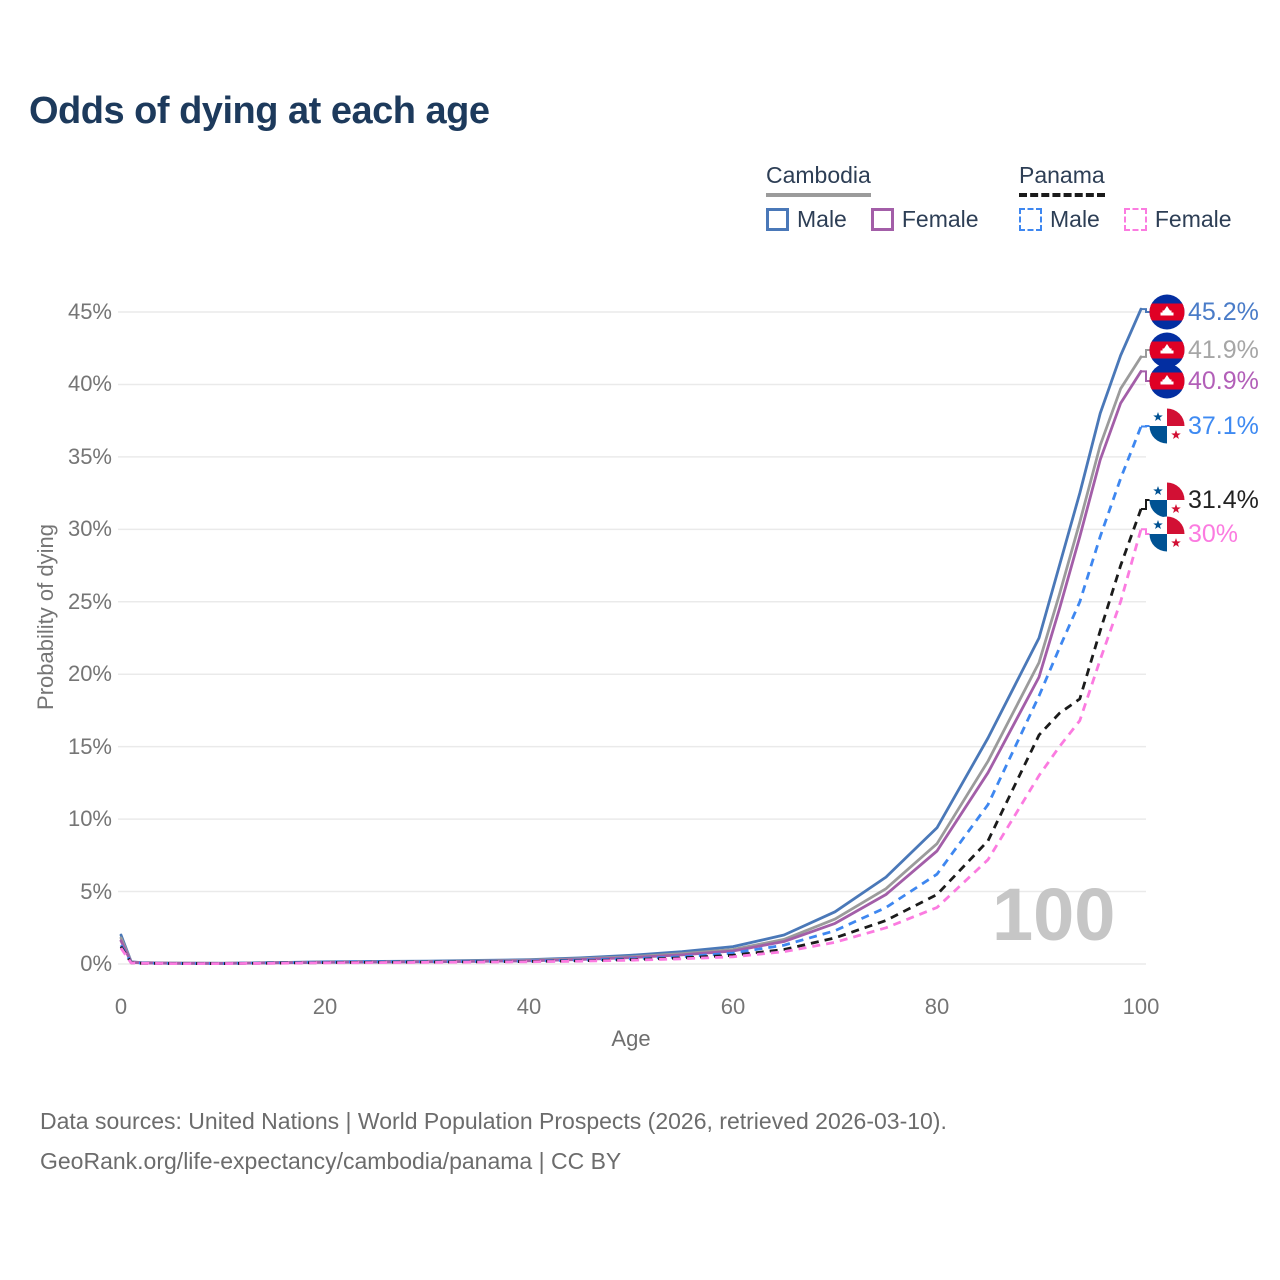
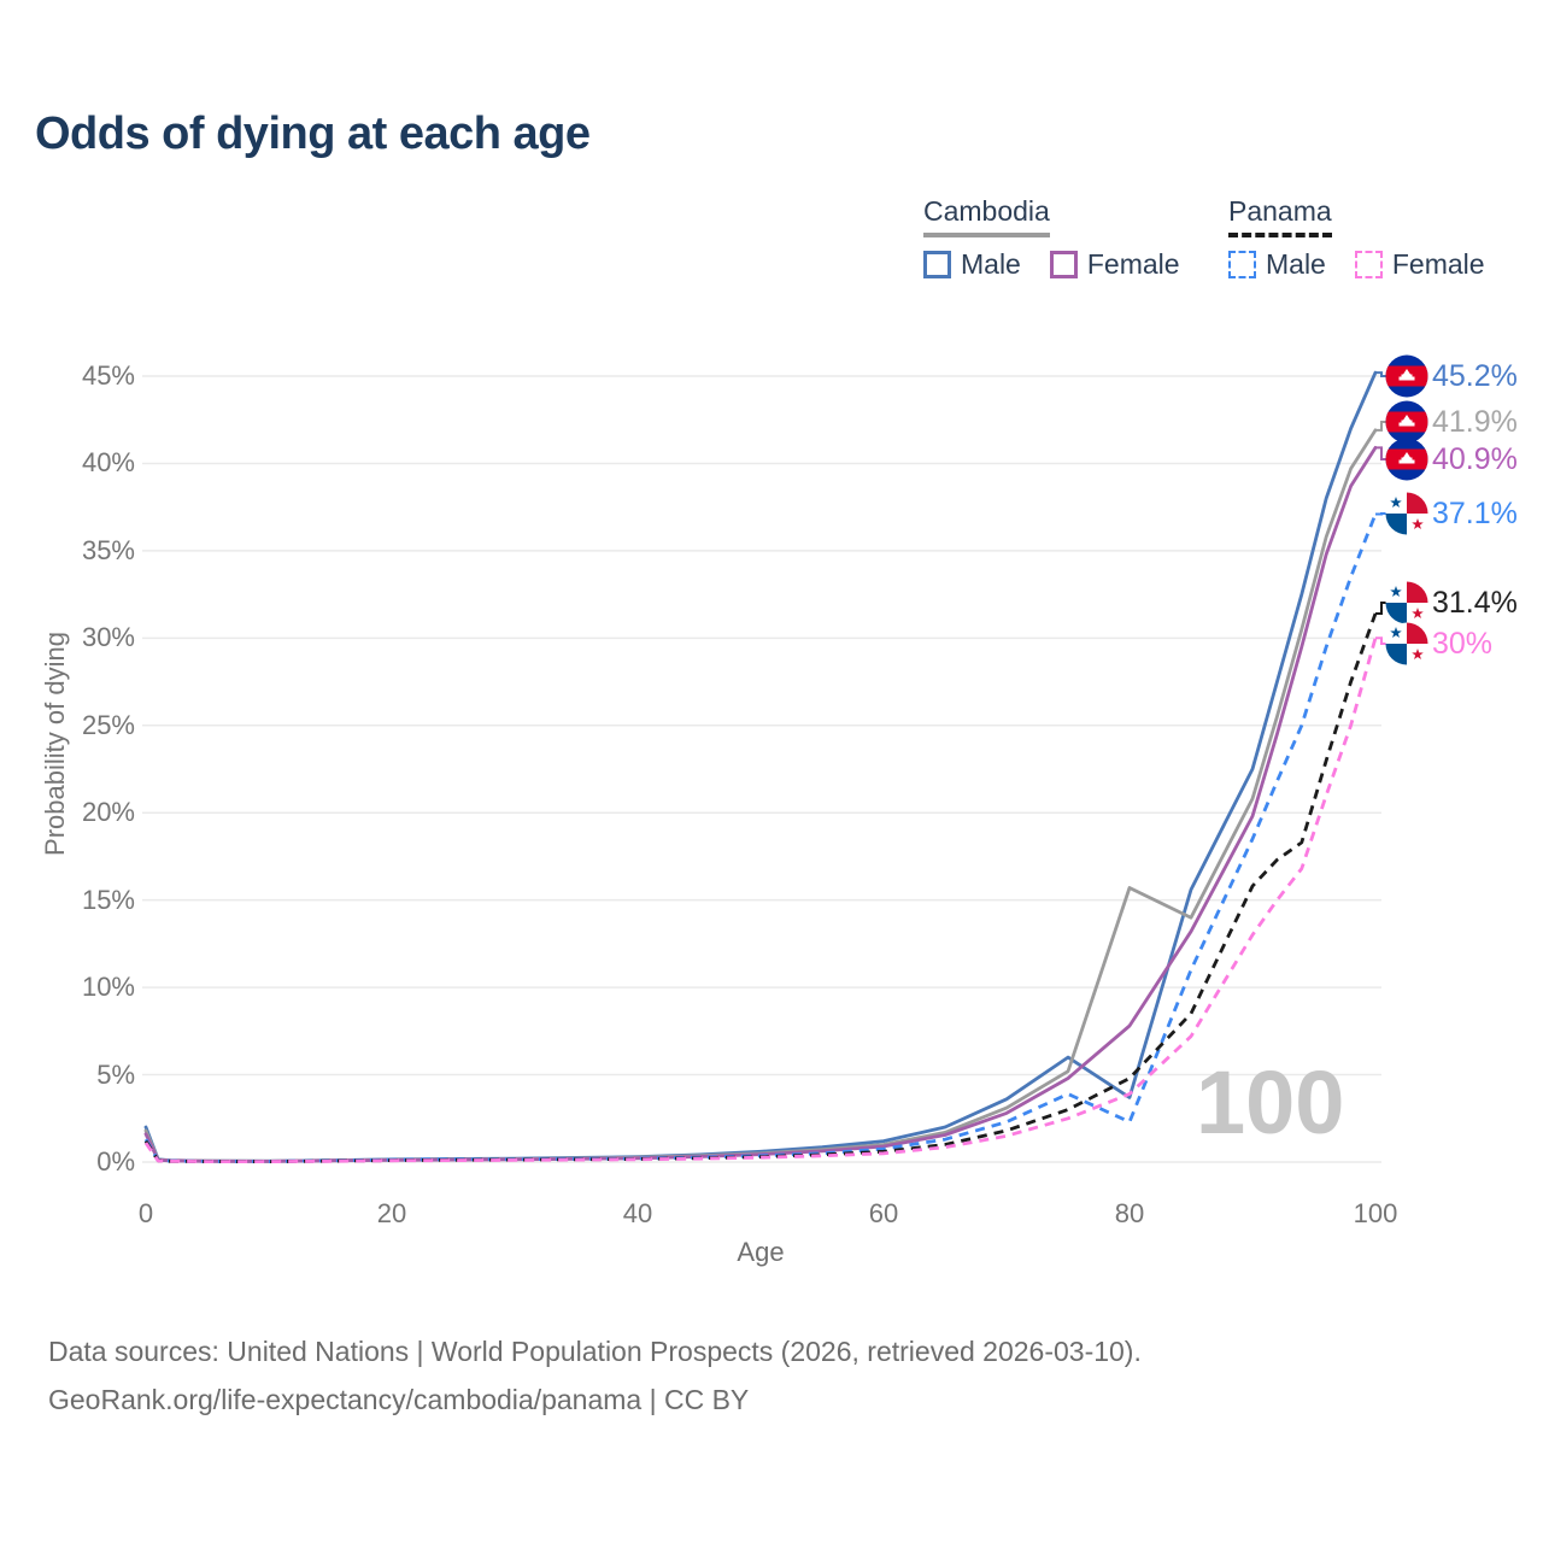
Cambodia Male/80: 9.4% -> 3.7%
Cambodia/80: 8.3% -> 15.7%
Panama Male/80: 6.2% -> 2.3%
